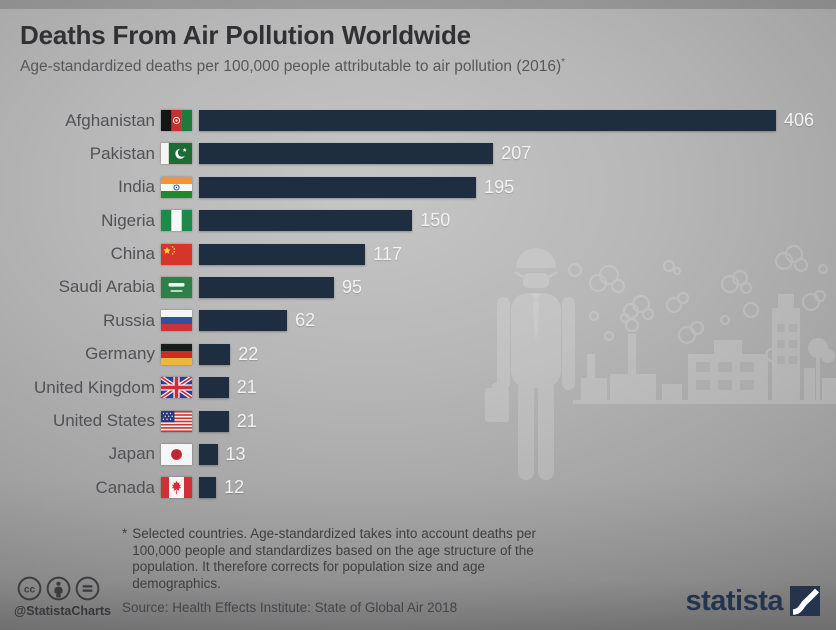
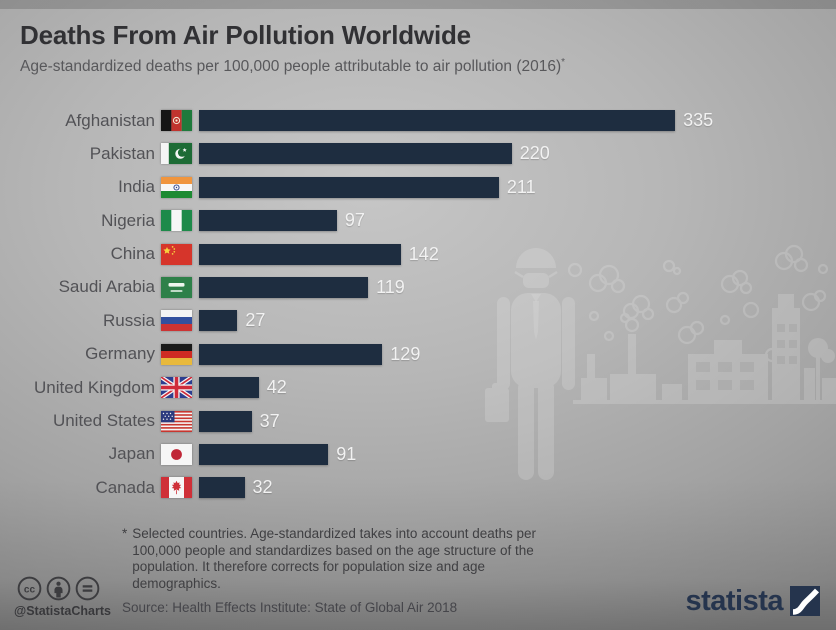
Afghanistan: 406 -> 335
Pakistan: 207 -> 220
India: 195 -> 211
Nigeria: 150 -> 97
China: 117 -> 142
Saudi Arabia: 95 -> 119
Russia: 62 -> 27
Germany: 22 -> 129
United Kingdom: 21 -> 42
United States: 21 -> 37
Japan: 13 -> 91
Canada: 12 -> 32
